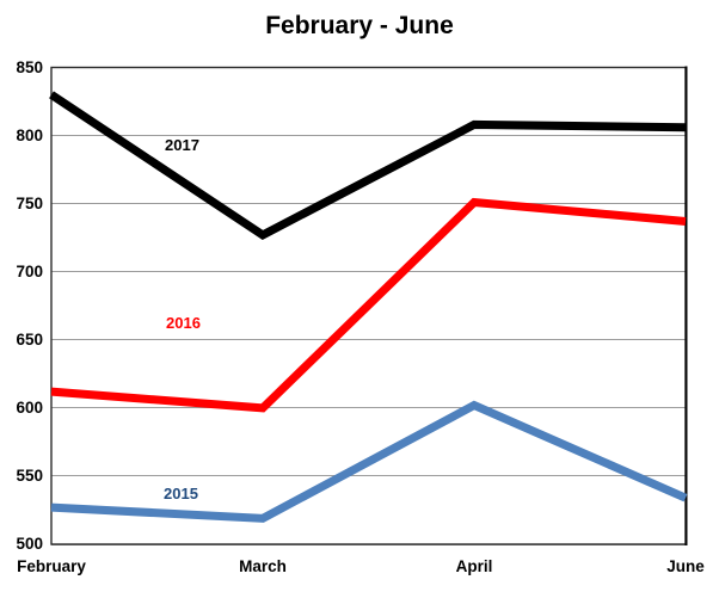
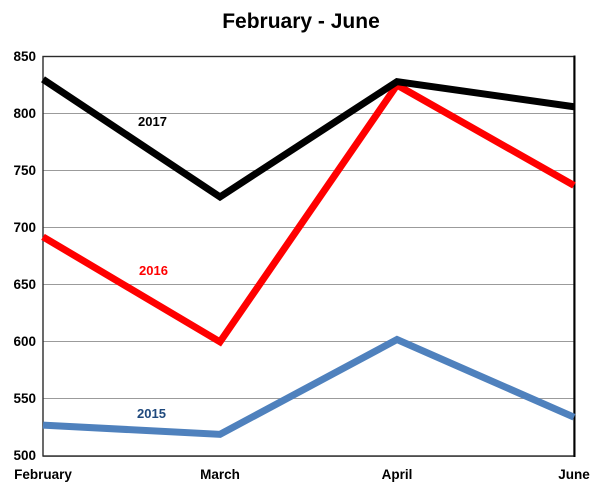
2016/February: 612 -> 692
2017/April: 808 -> 828
2016/April: 751 -> 825
